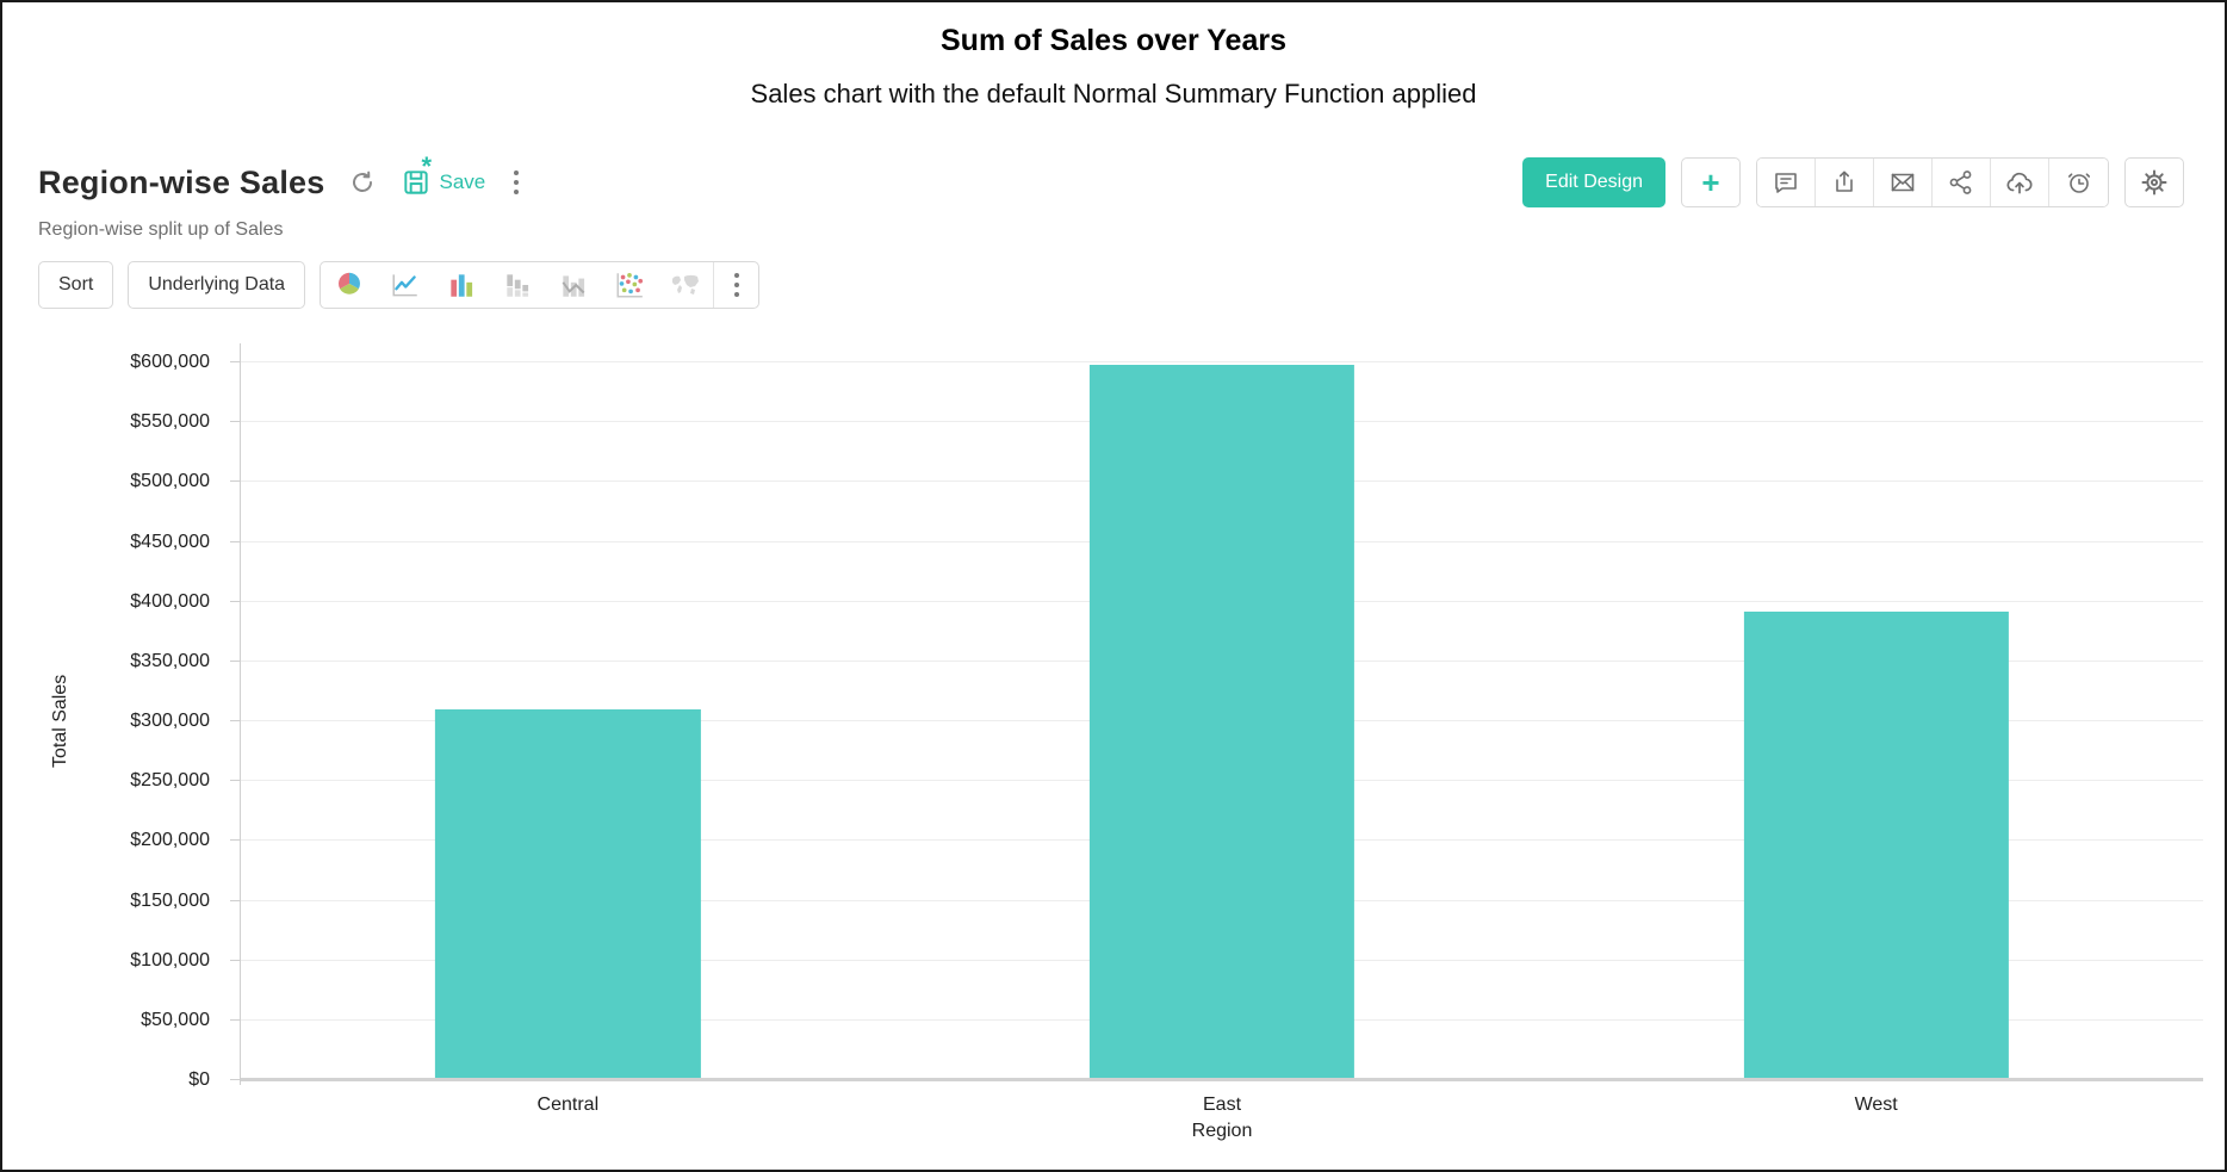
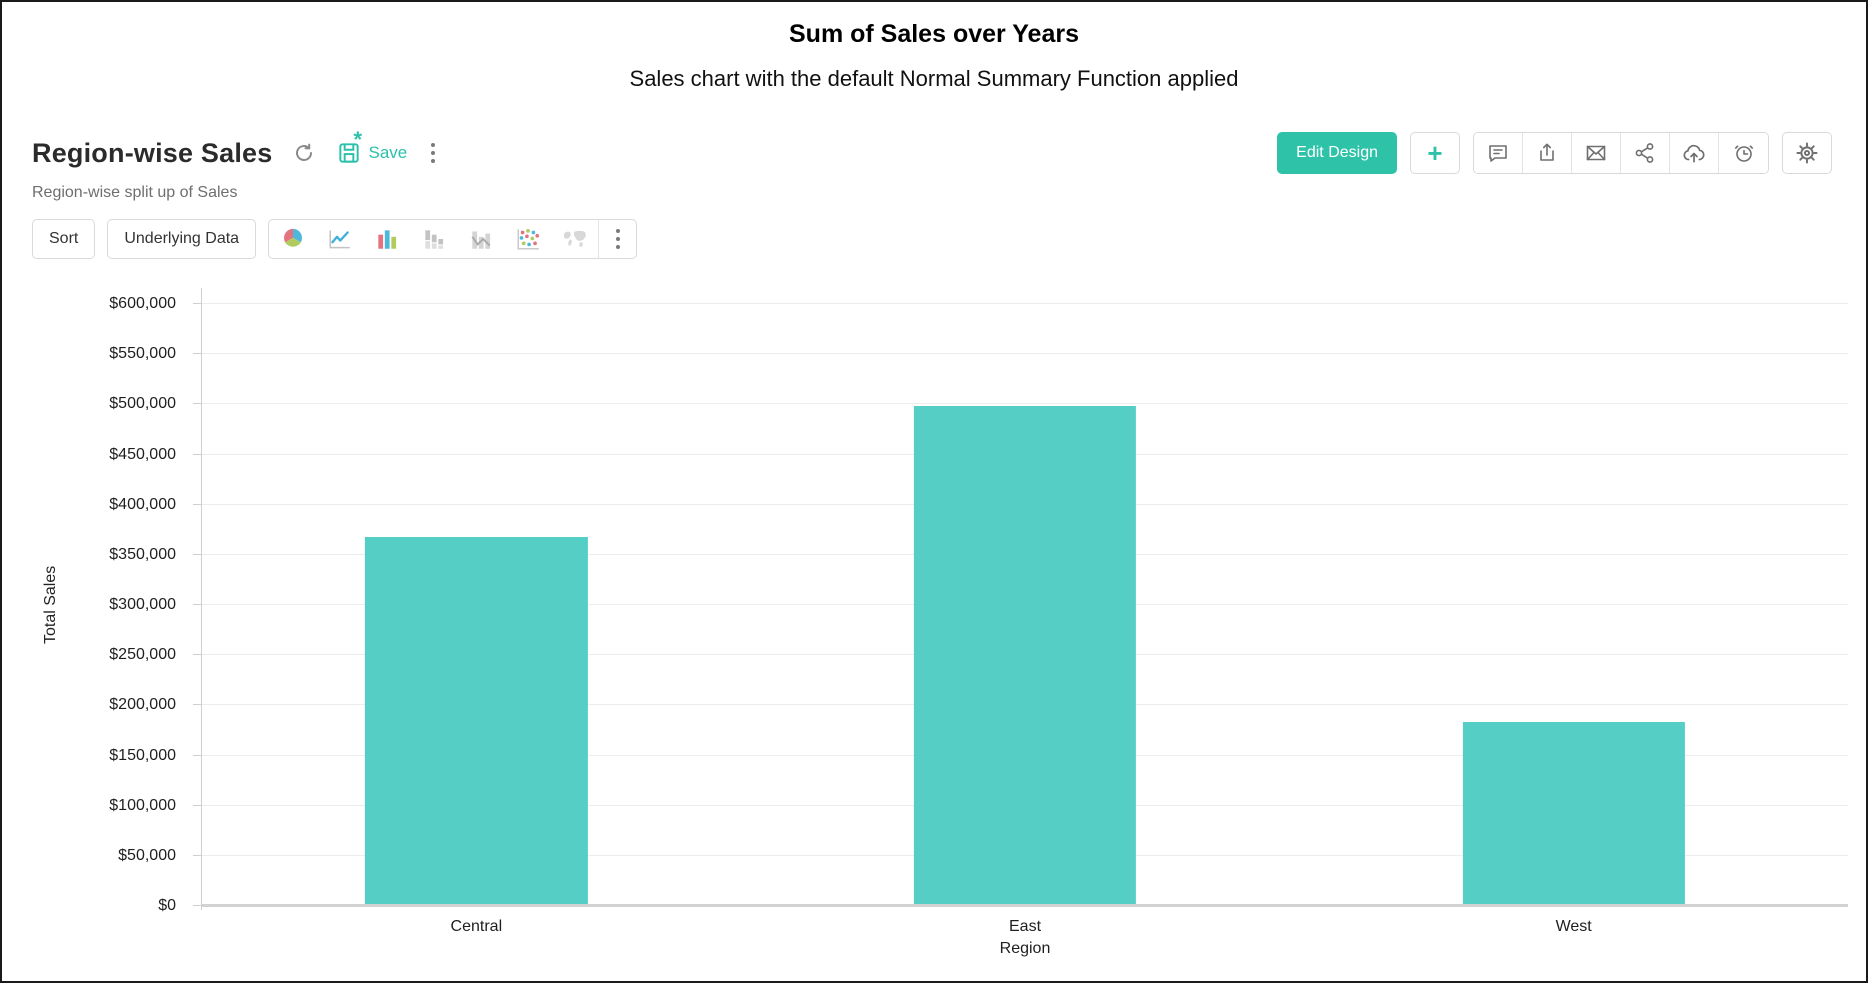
Central: $310000 -> $368000
East: $598000 -> $498000
West: $392000 -> $183000
